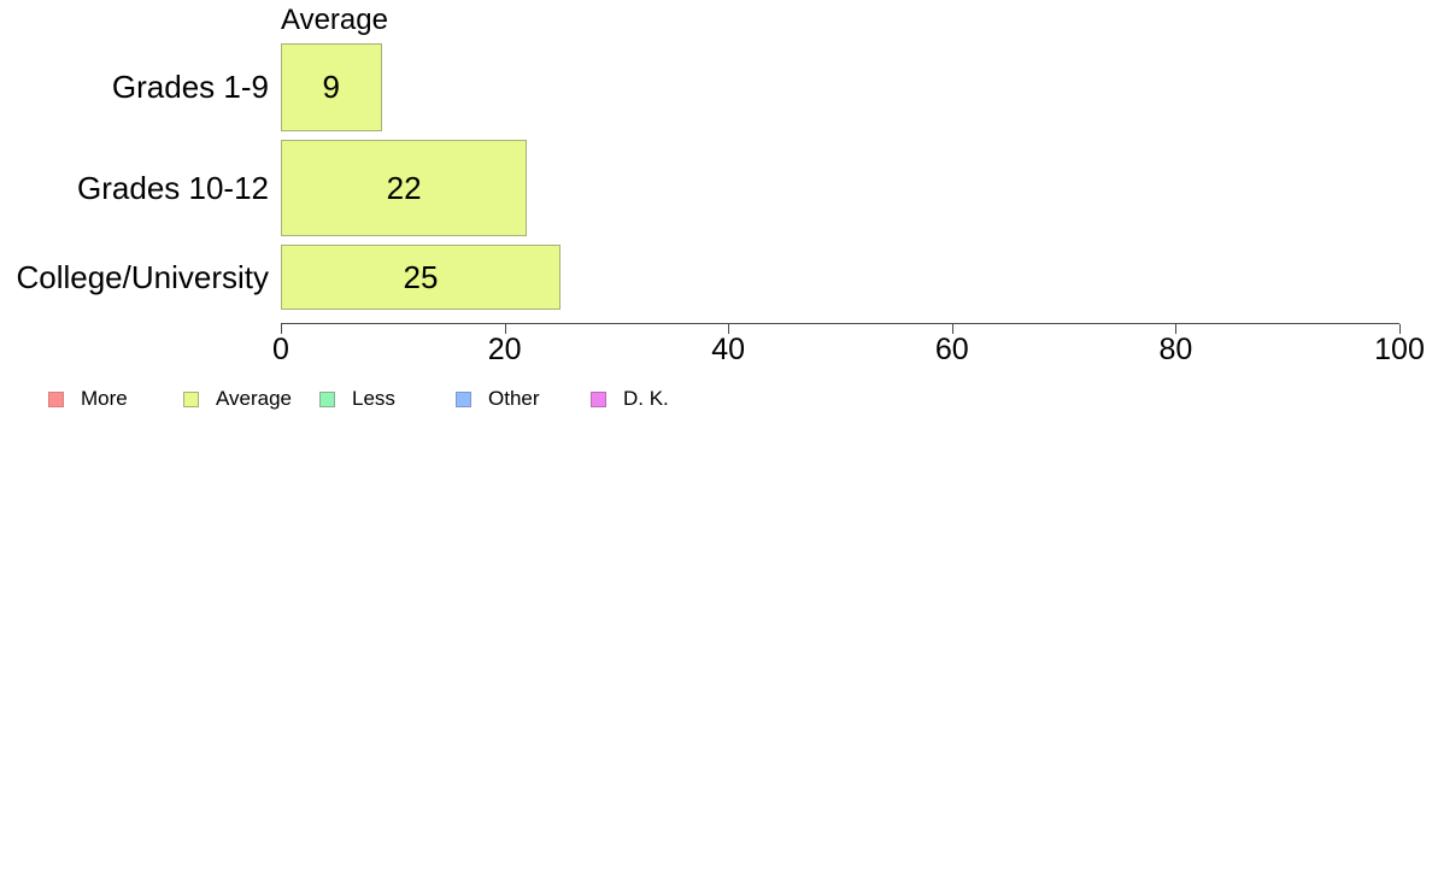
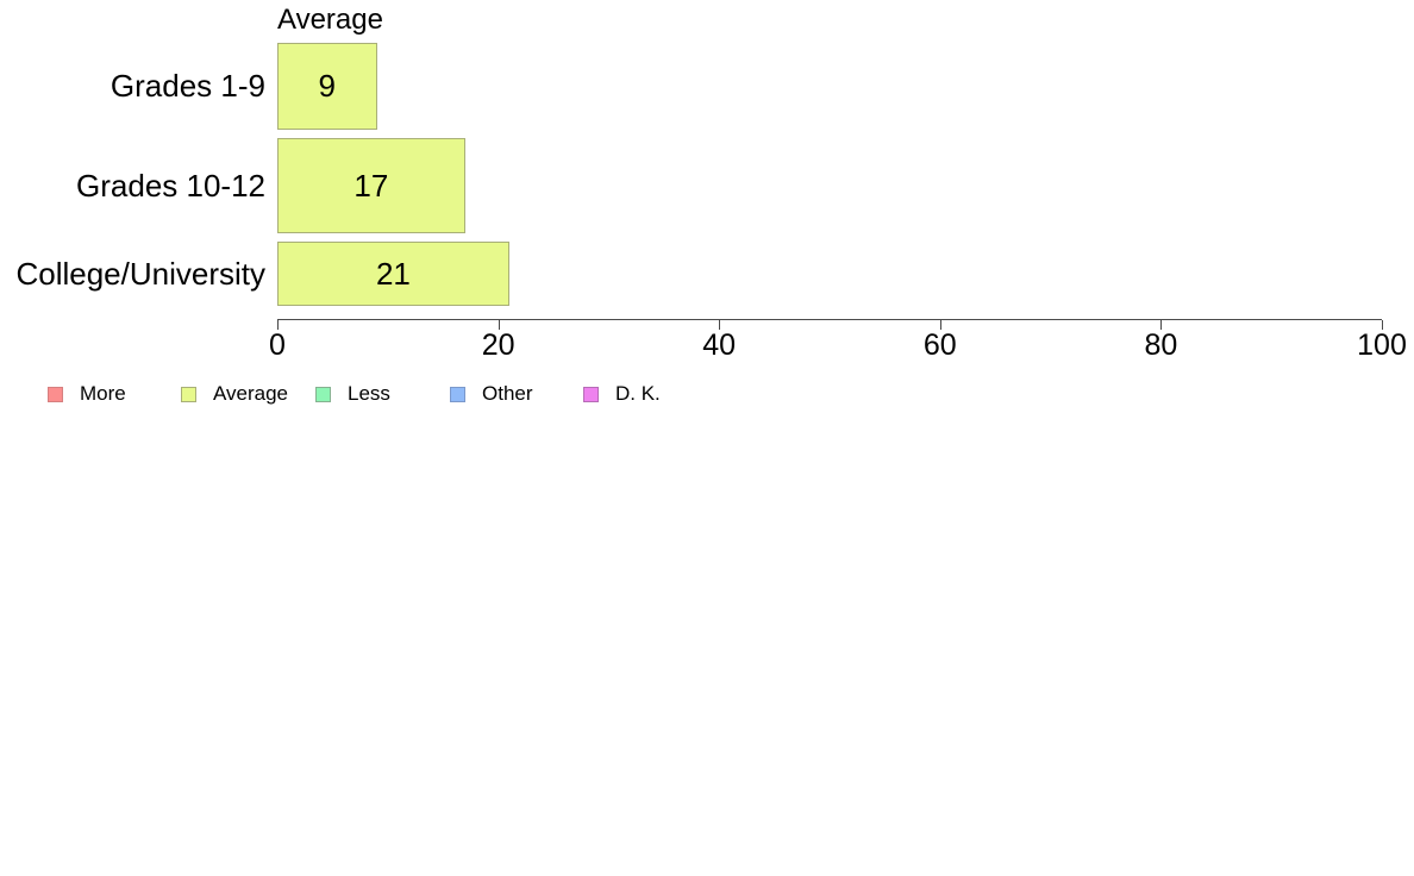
Grades 10-12: 22 -> 17
College/University: 25 -> 21
